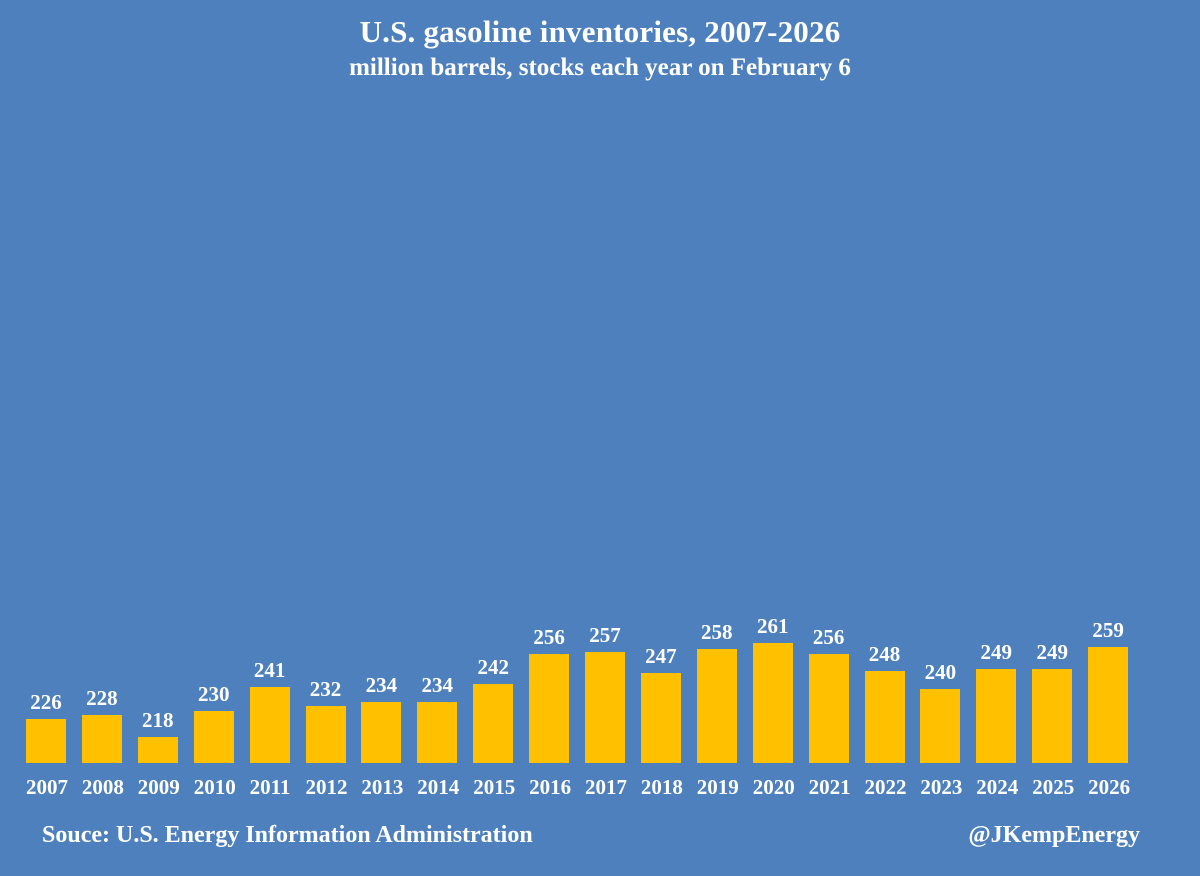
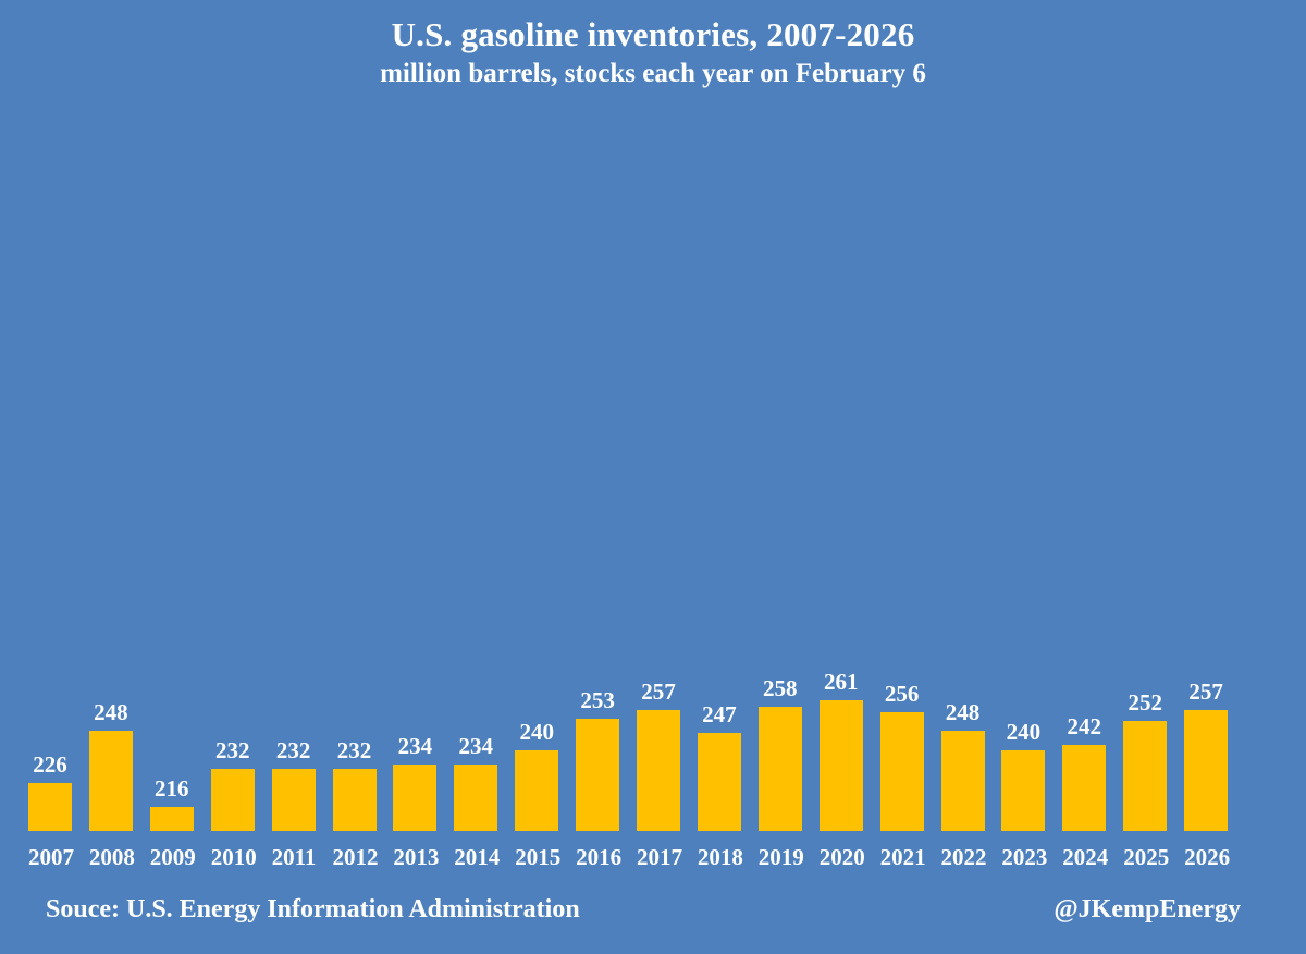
2008: 228 -> 248
2009: 218 -> 216
2010: 230 -> 232
2011: 241 -> 232
2015: 242 -> 240
2016: 256 -> 253
2024: 249 -> 242
2025: 249 -> 252
2026: 259 -> 257
